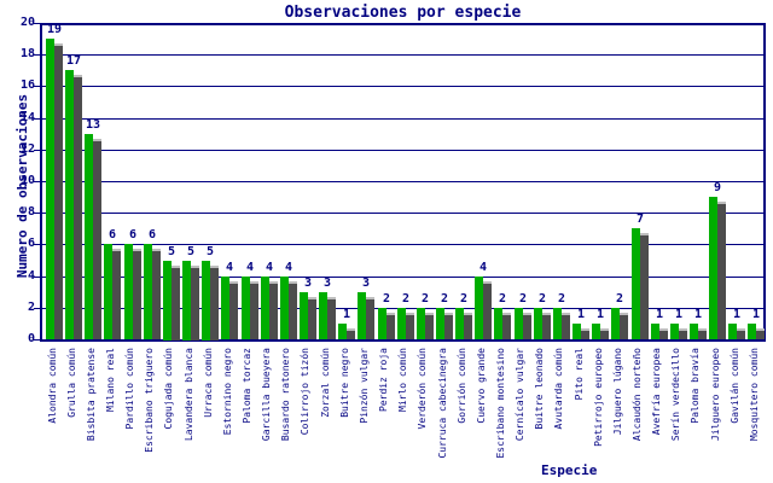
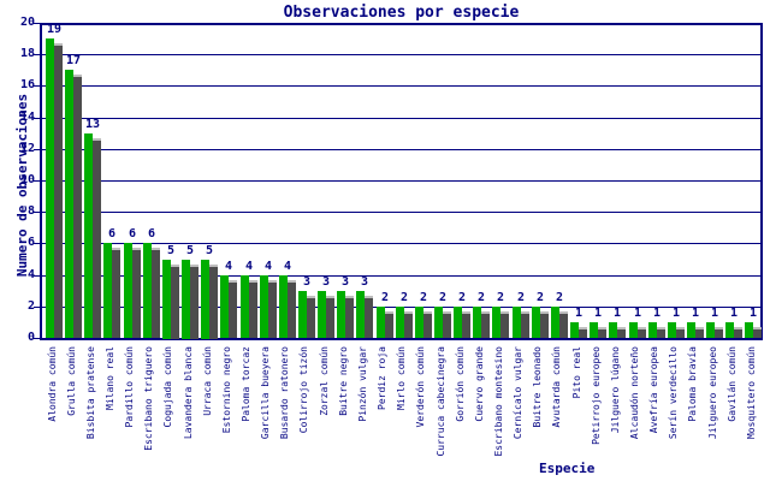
Buitre negro: 1 -> 3
Cuervo grande: 4 -> 2
Jilguero lúgano: 2 -> 1
Alcaudón norteño: 7 -> 1
Jilguero europeo: 9 -> 1
